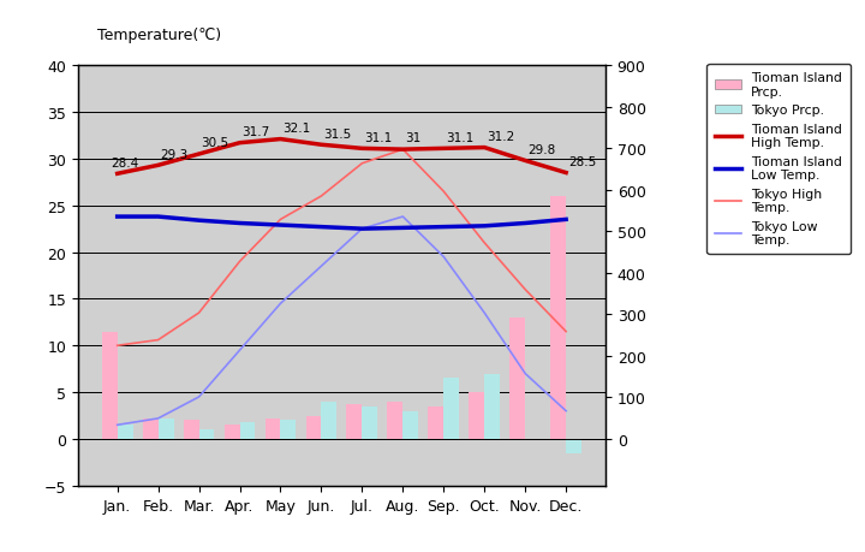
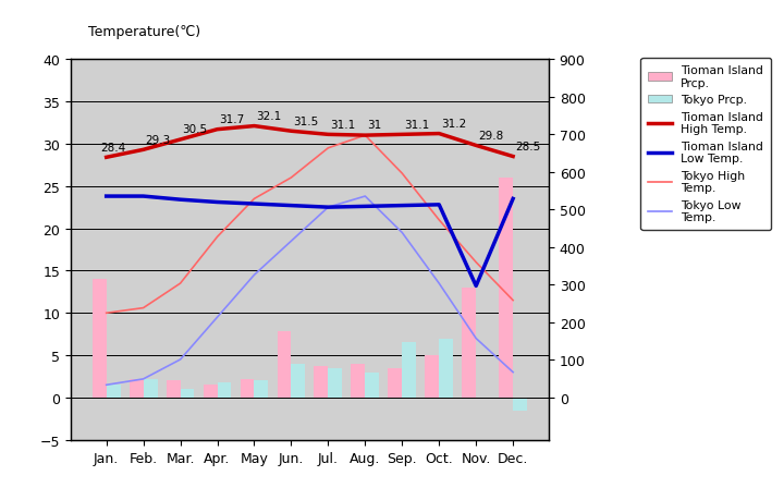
Tioman Island Prcp./Jan.: 11.5 -> 14.0
Tioman Island Prcp./Jun.: 2.5 -> 7.8
Tioman Island Low Temp./Nov.: 23.1 -> 13.2
